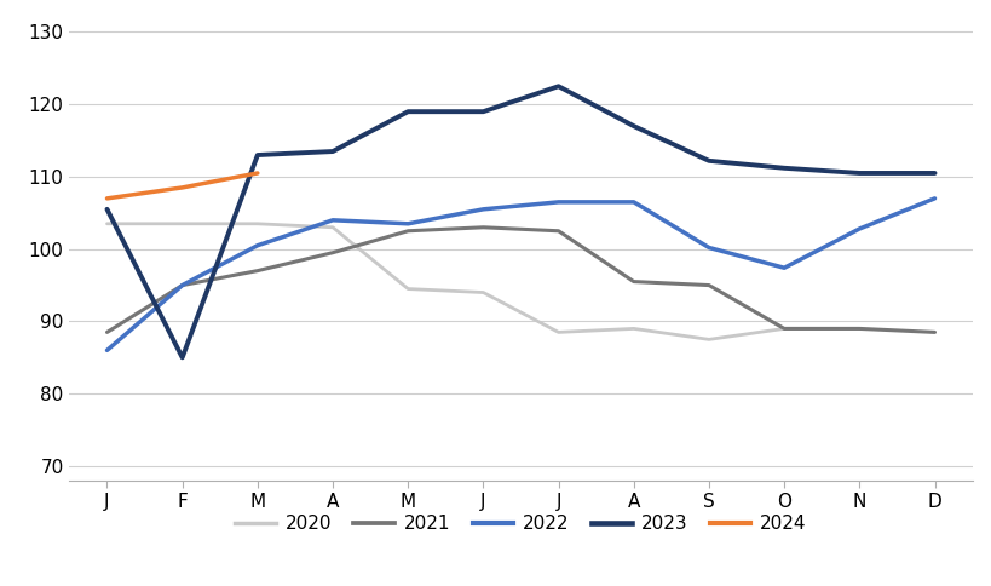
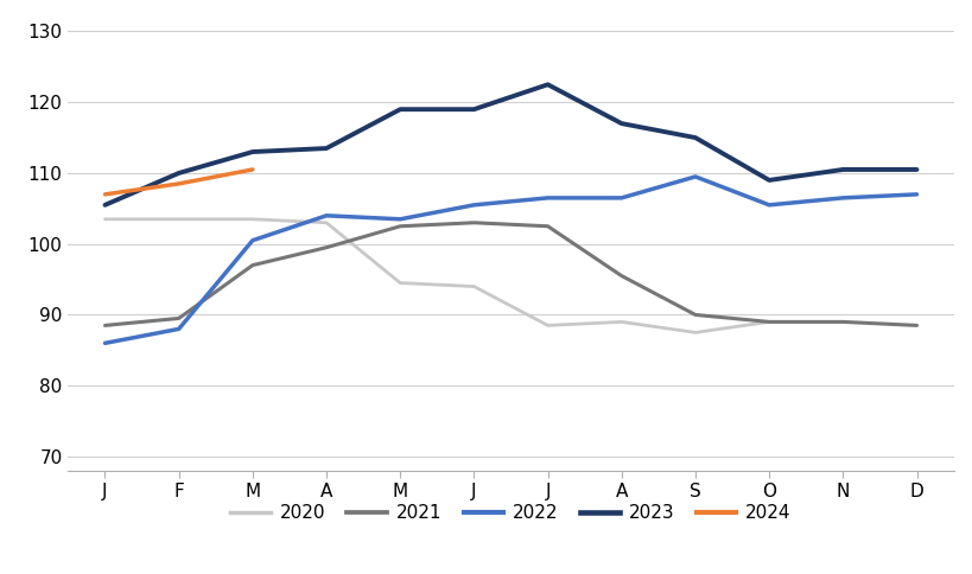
2021/F: 95.0 -> 89.5
2022/F: 95.0 -> 88.0
2023/F: 85.0 -> 110.0
2021/S: 95.0 -> 90.0
2022/S: 100.2 -> 109.5
2023/S: 112.2 -> 115.0
2022/O: 97.4 -> 105.5
2023/O: 111.2 -> 109.0
2022/N: 102.8 -> 106.5
